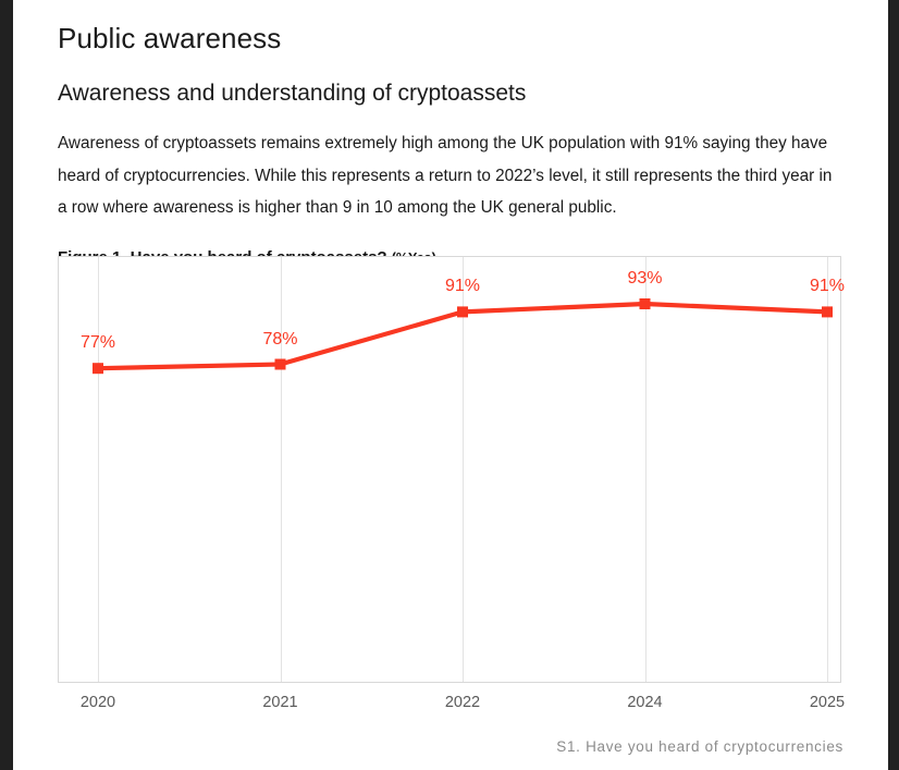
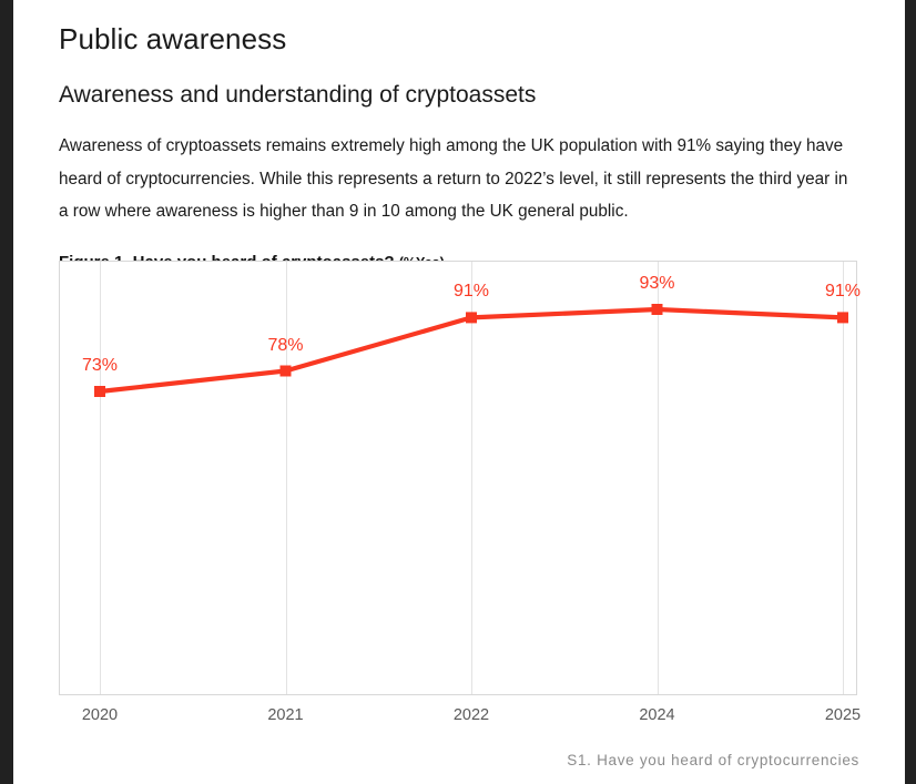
2020: 77% -> 73%
